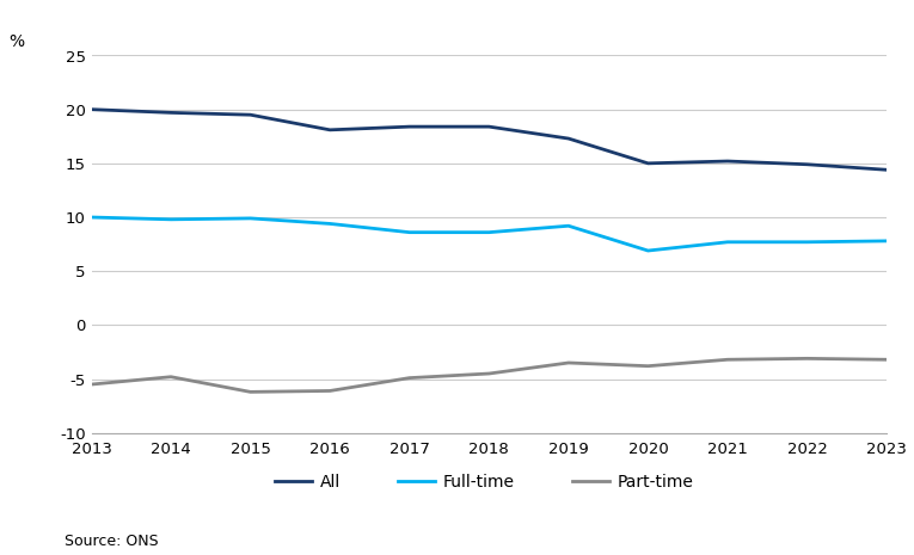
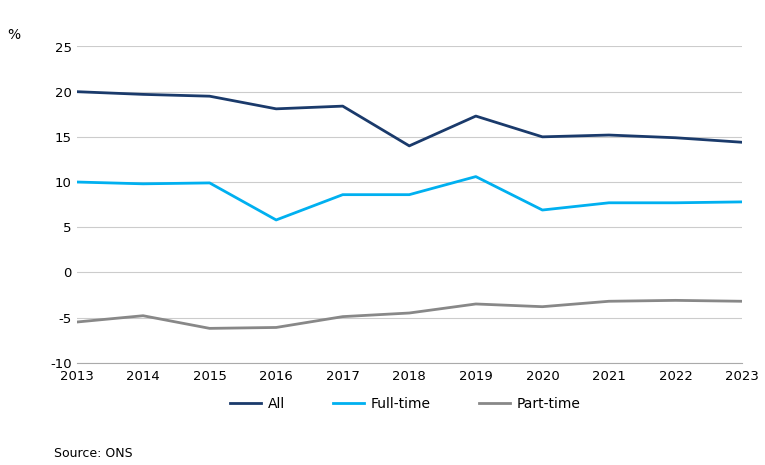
Full-time/2016: 9.4 -> 5.8
All/2018: 18.4 -> 14.0
Full-time/2019: 9.2 -> 10.6
